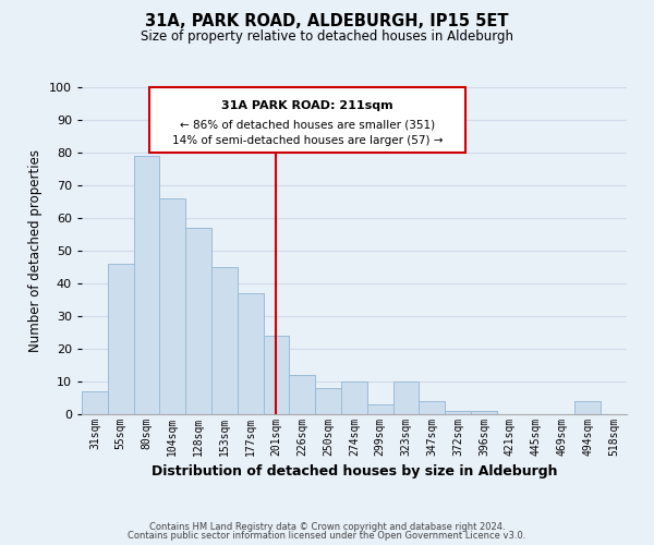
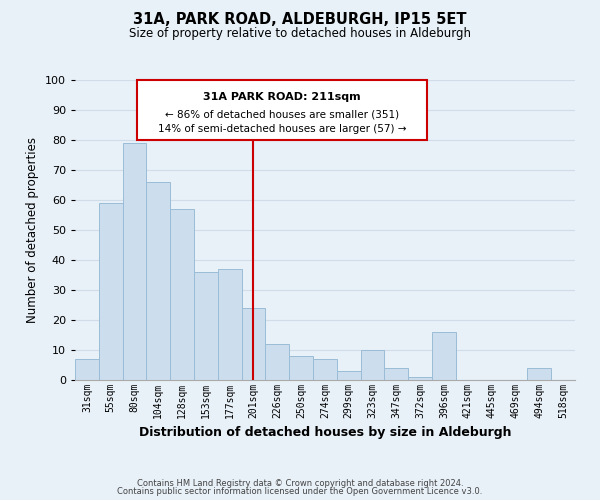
55sqm: 46 -> 59
153sqm: 45 -> 36
274sqm: 10 -> 7
396sqm: 1 -> 16
